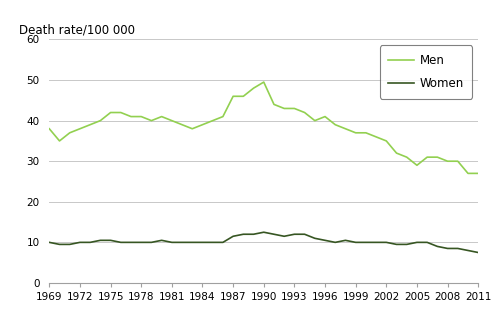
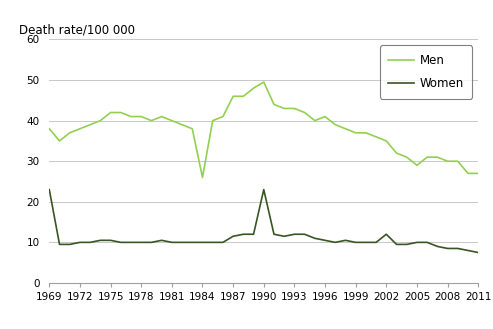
Women/1969: 10.0 -> 23.0
Men/1984: 39.0 -> 26.0
Women/1990: 12.5 -> 23.0
Women/2002: 10.0 -> 12.0
